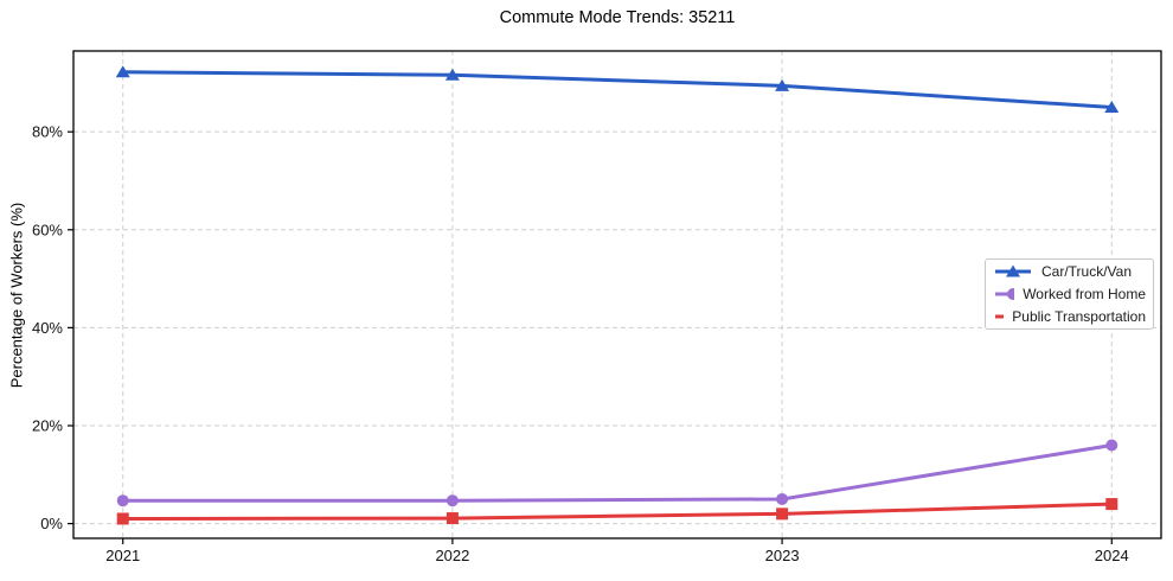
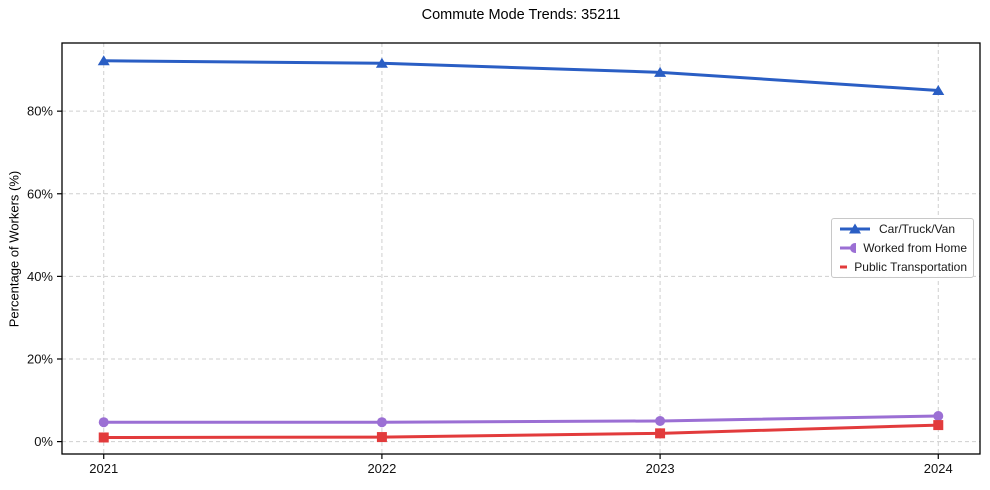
Worked from Home/2024: 16% -> 6%
